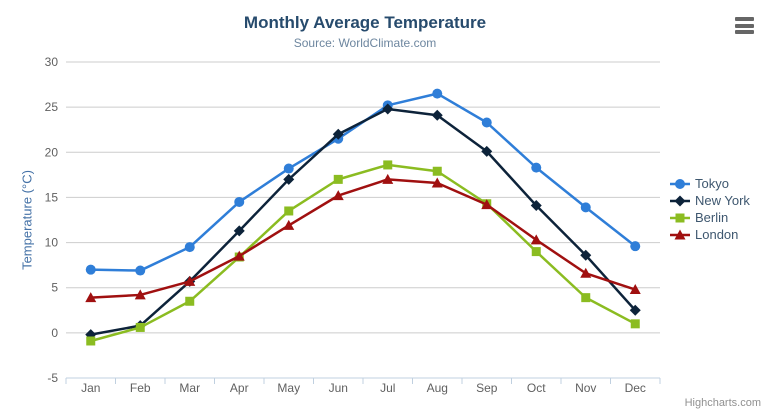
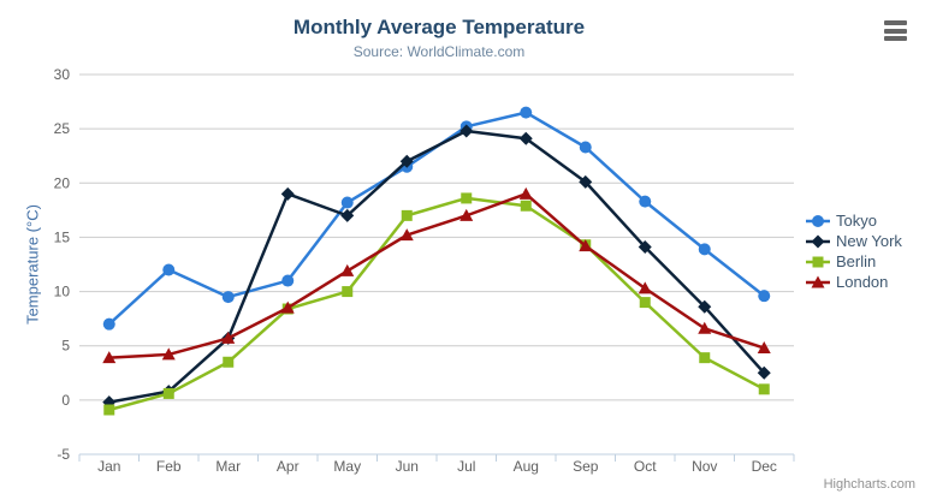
Tokyo/Feb: 7 -> 12
Tokyo/Apr: 14 -> 11
New York/Apr: 11 -> 19
Berlin/May: 14 -> 10
London/Aug: 17 -> 19
